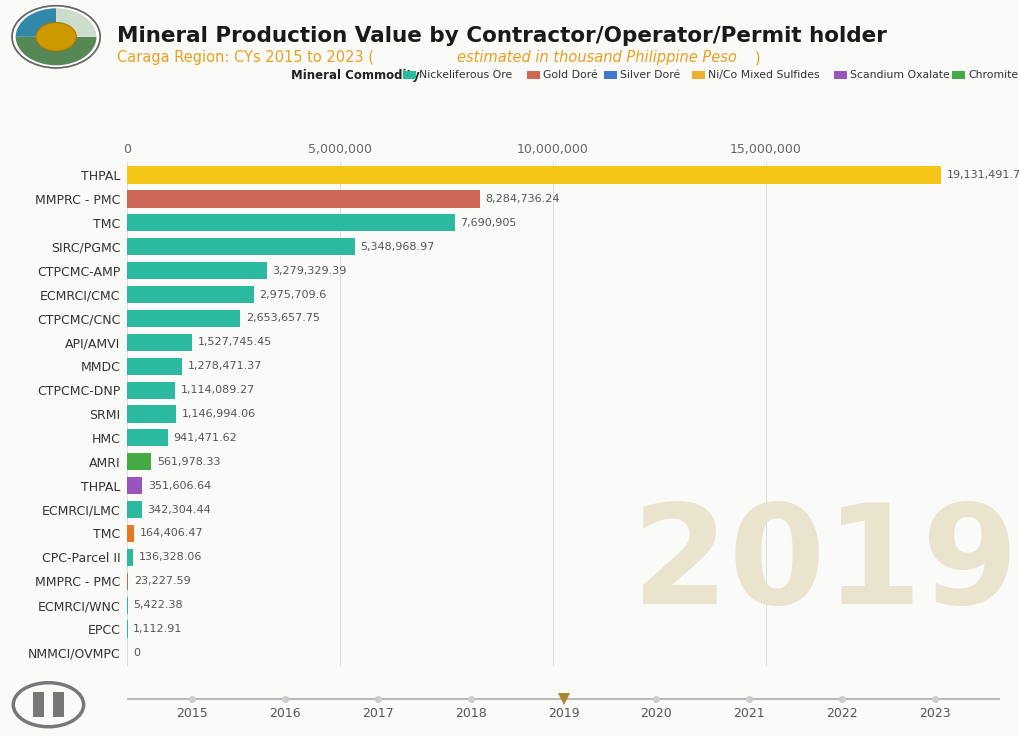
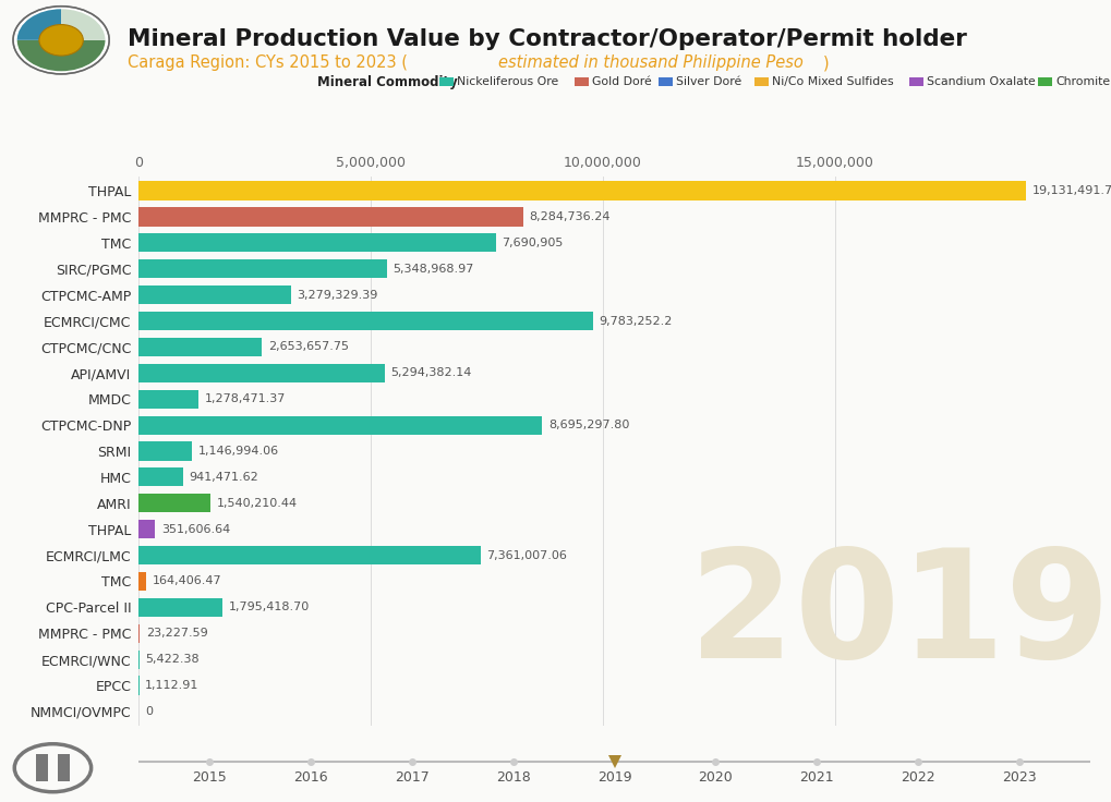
ECMRCI/CMC: 2,975,709.6 -> 9,783,252.2
API/AMVI: 1,527,745.45 -> 5,294,382.14
CTPCMC-DNP: 1,114,089.27 -> 8,695,297.80
AMRI: 561,978.33 -> 1,540,210.44
ECMRCI/LMC: 342,304.44 -> 7,361,007.06
CPC-Parcel II: 136,328.06 -> 1,795,418.70
